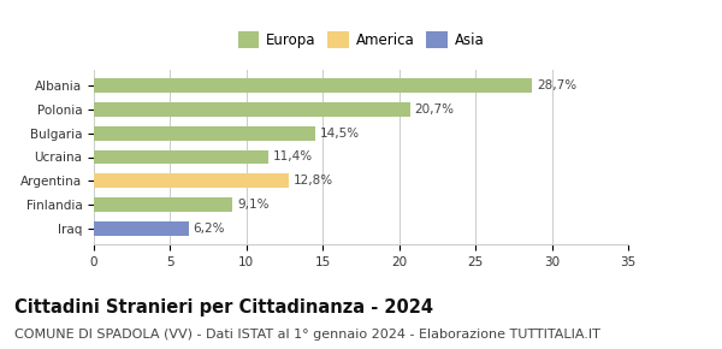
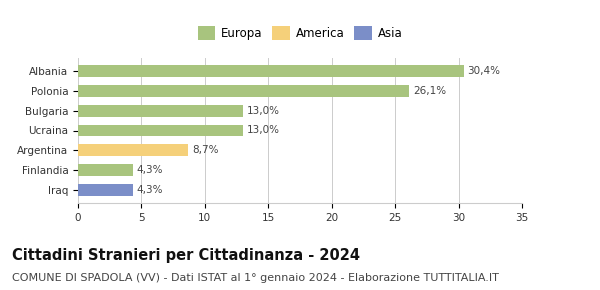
Albania: 28,7% -> 30,4%
Polonia: 20,7% -> 26,1%
Bulgaria: 14,5% -> 13,0%
Ucraina: 11,4% -> 13,0%
Argentina: 12,8% -> 8,7%
Finlandia: 9,1% -> 4,3%
Iraq: 6,2% -> 4,3%
